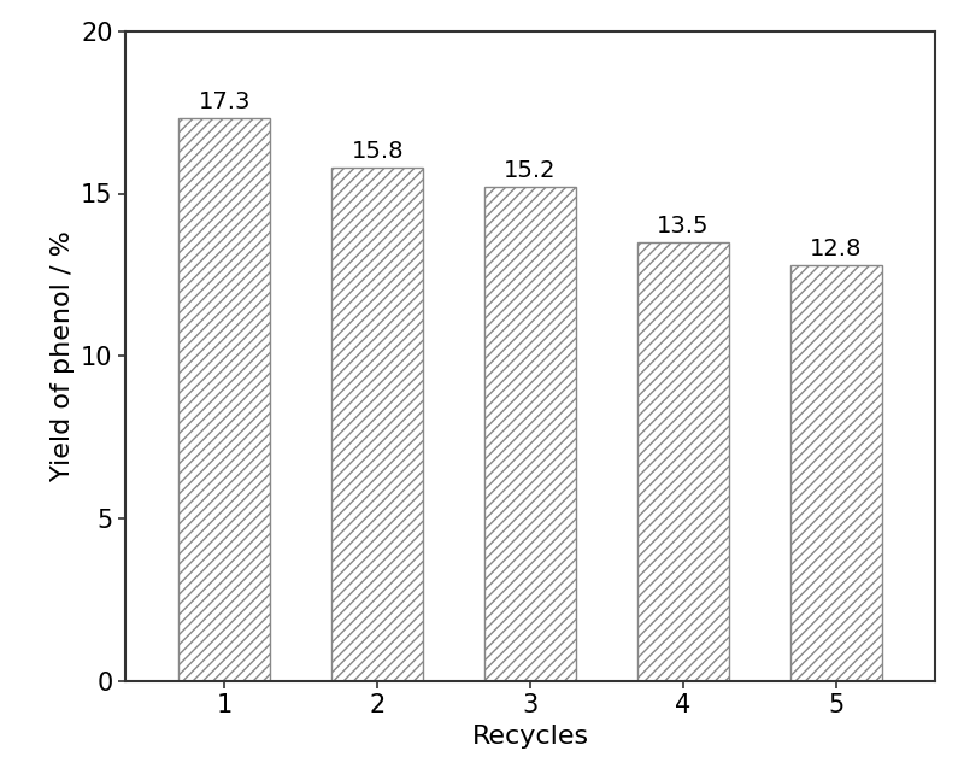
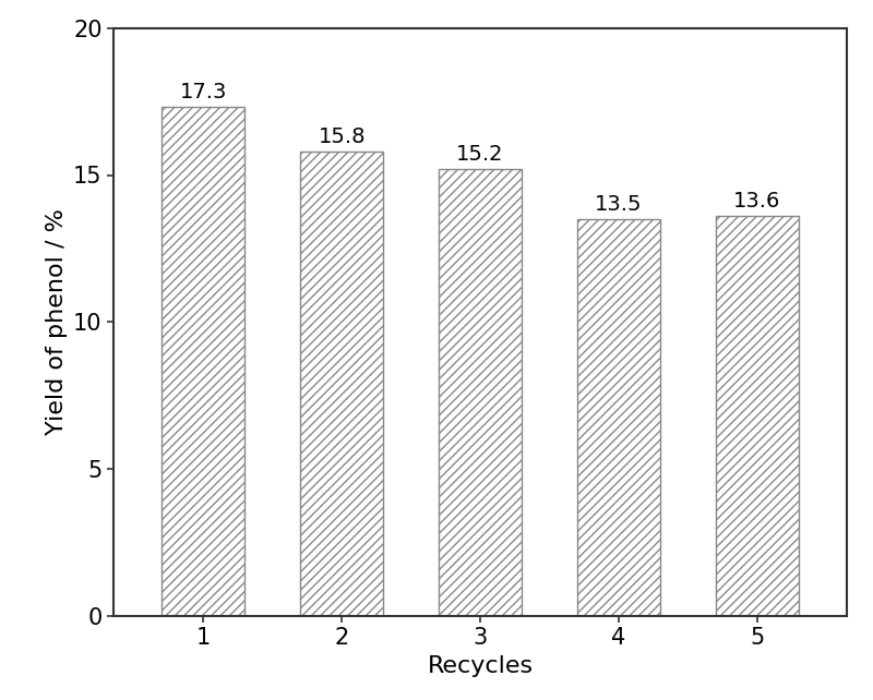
5: 12.8 -> 13.6
